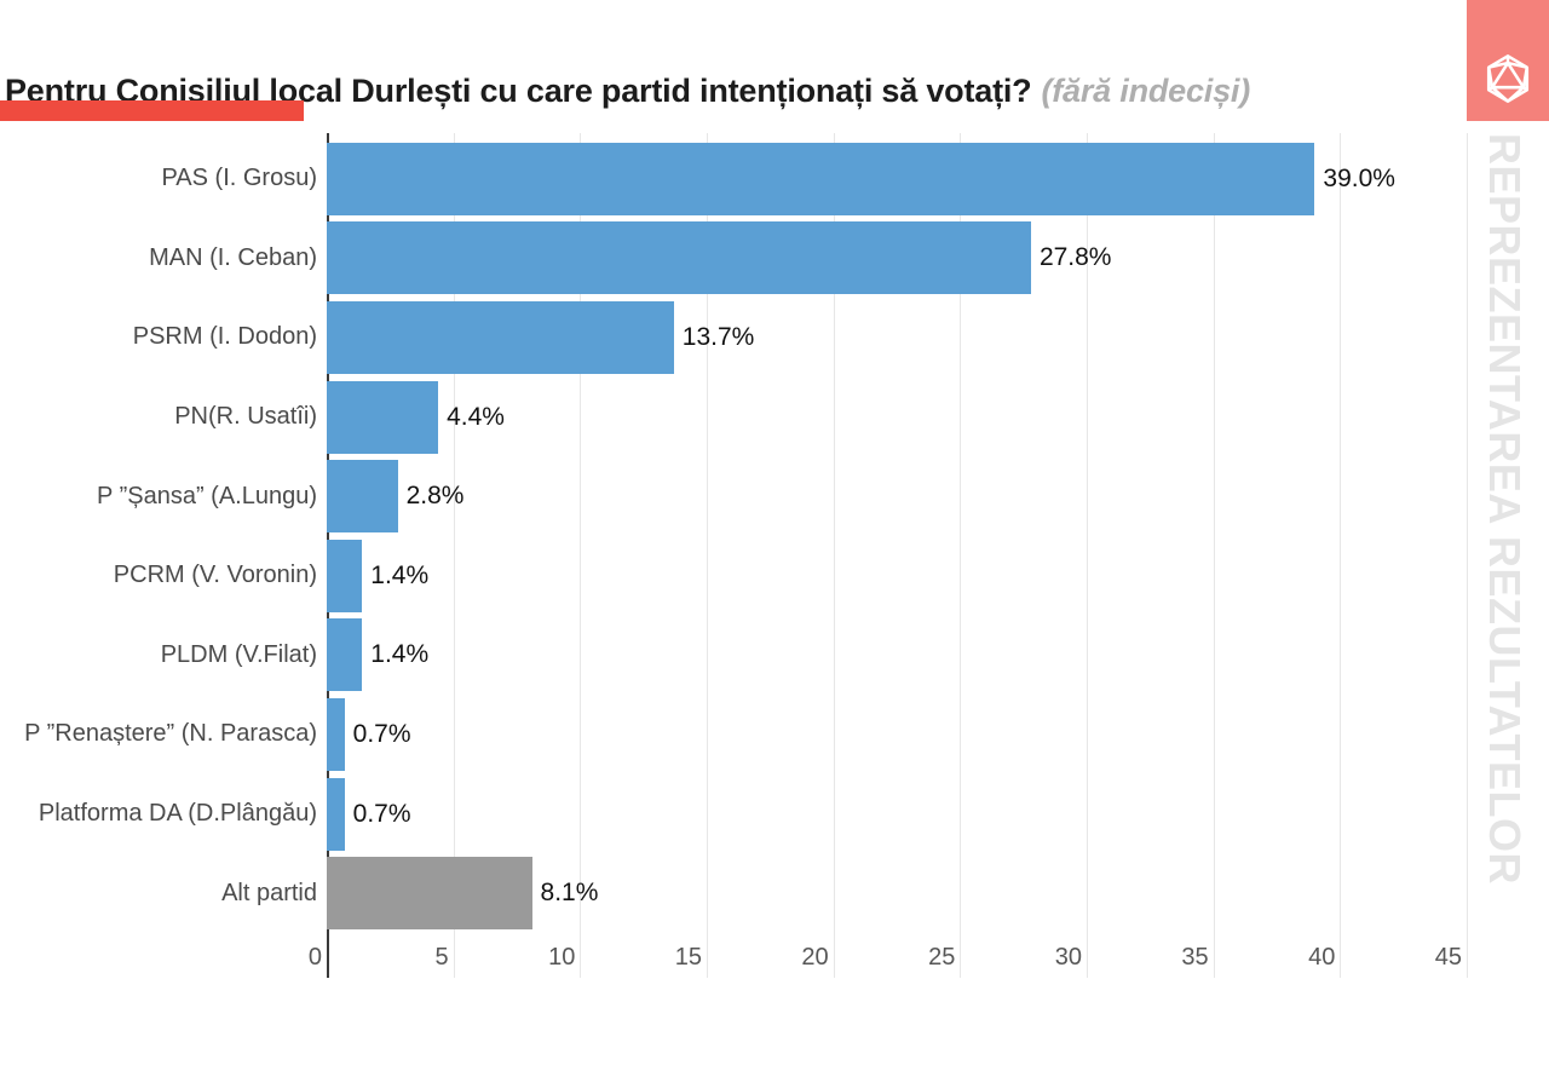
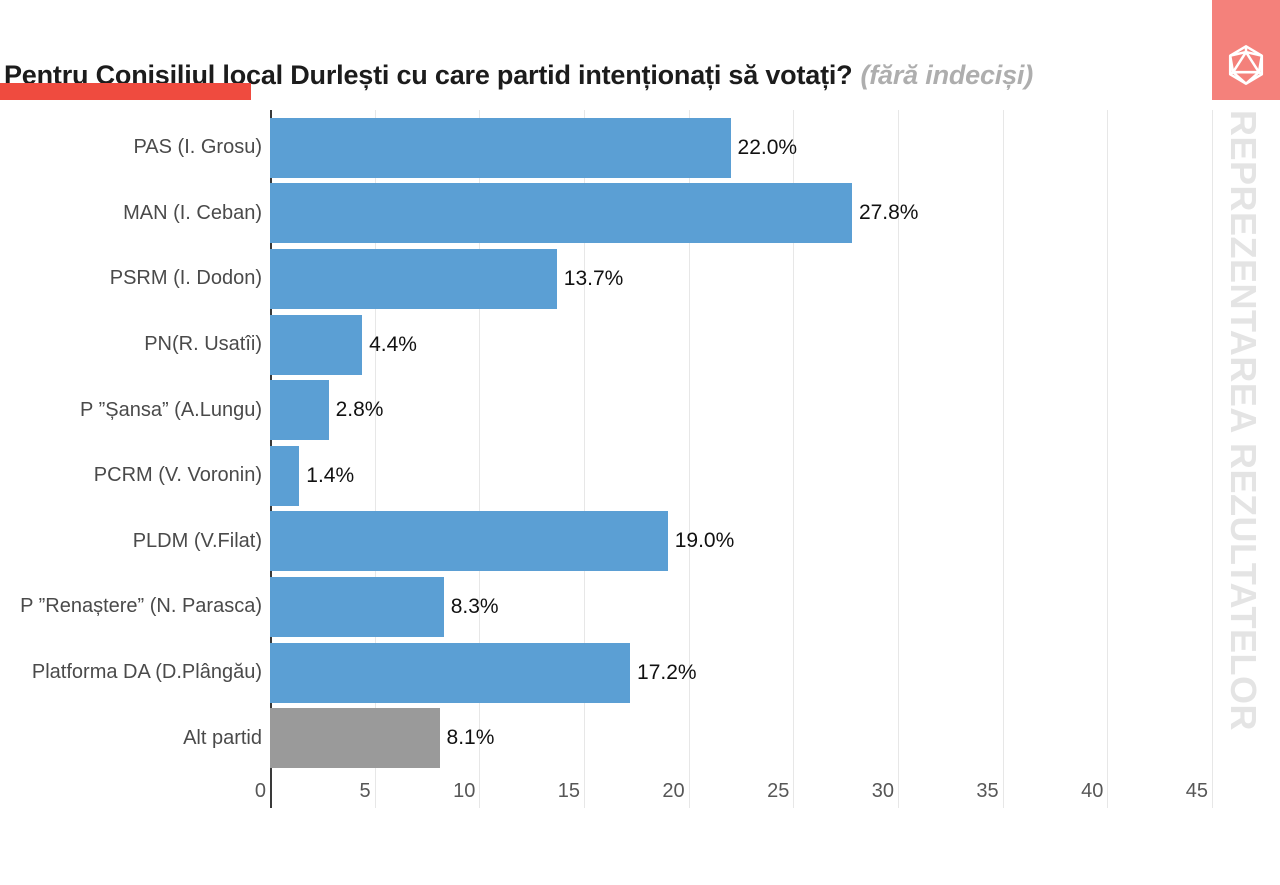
PAS (I. Grosu): 39.0% -> 22.0%
PLDM (V.Filat): 1.4% -> 19.0%
P ”Renaștere” (N. Parasca): 0.7% -> 8.3%
Platforma DA (D.Plângău): 0.7% -> 17.2%
